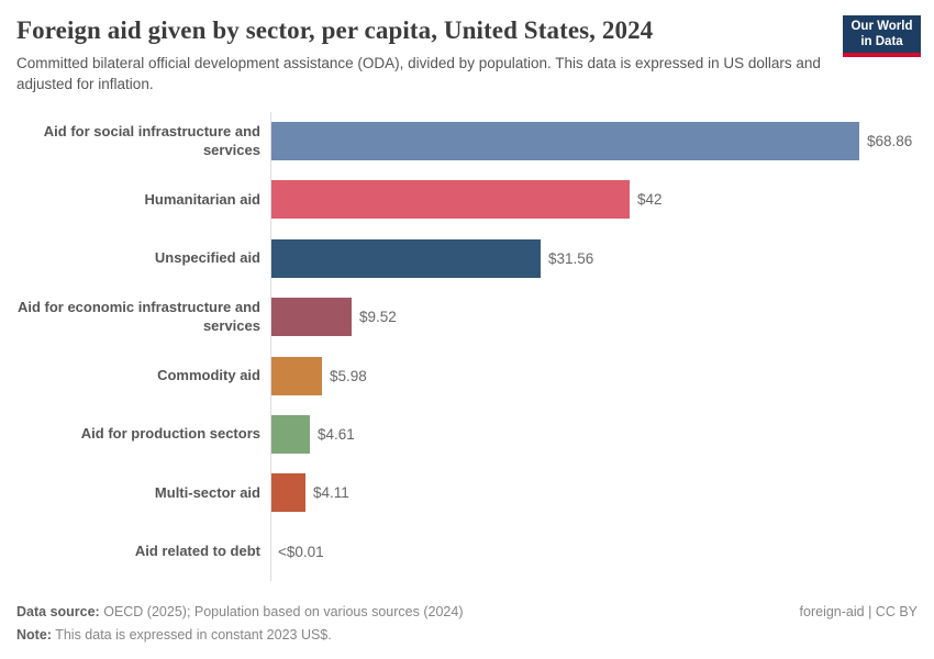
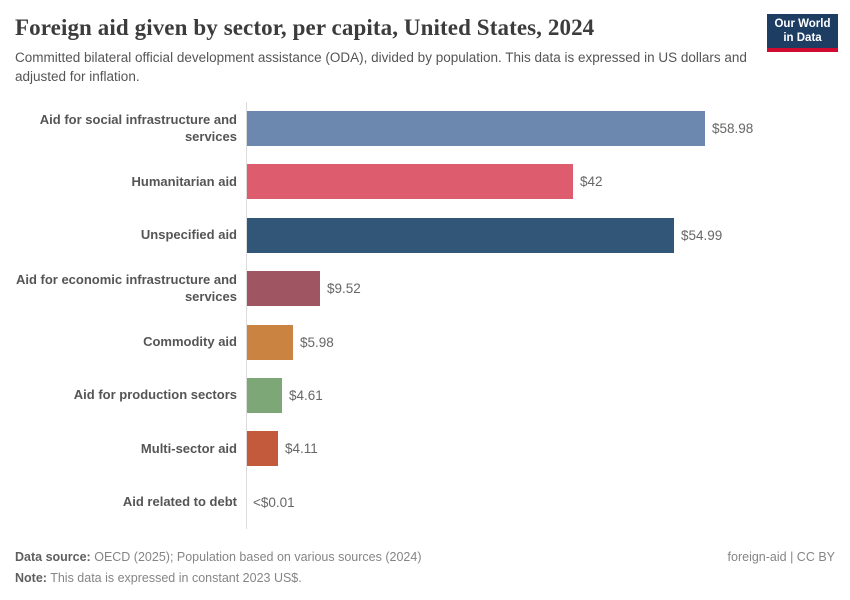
Aid for social infrastructure and services: $68.86 -> $58.98
Unspecified aid: $31.56 -> $54.99
